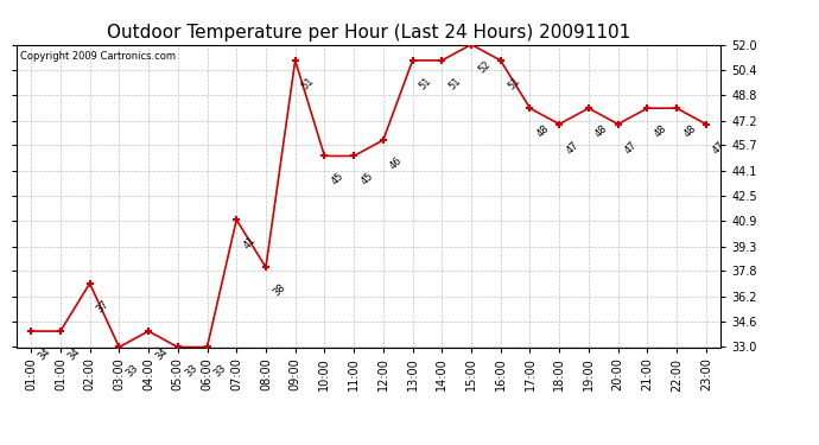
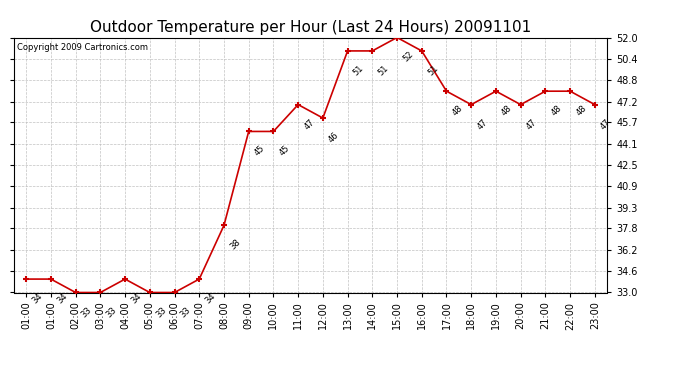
02:00: 37 -> 33
07:00: 41 -> 34
09:00: 51 -> 45
11:00: 45 -> 47
